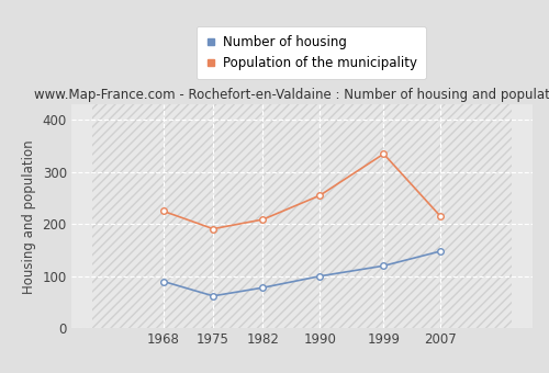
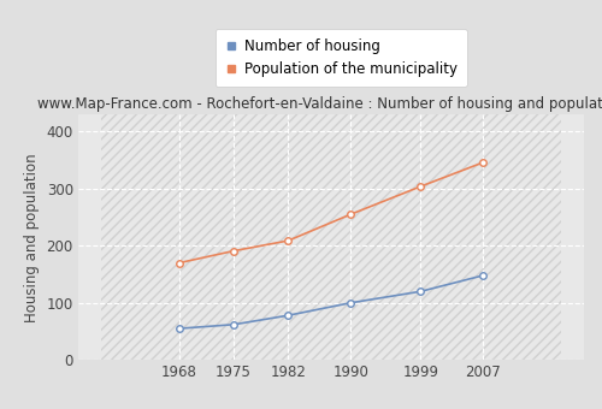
Number of housing/1968: 90 -> 55
Population of the municipality/1968: 225 -> 170
Population of the municipality/1999: 335 -> 304
Population of the municipality/2007: 215 -> 346
